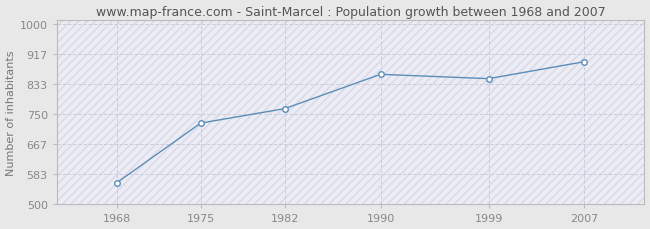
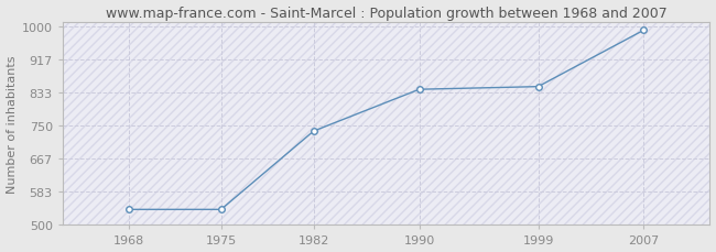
1968: 560 -> 539
1975: 725 -> 539
1982: 765 -> 736
1990: 860 -> 841
2007: 895 -> 990
